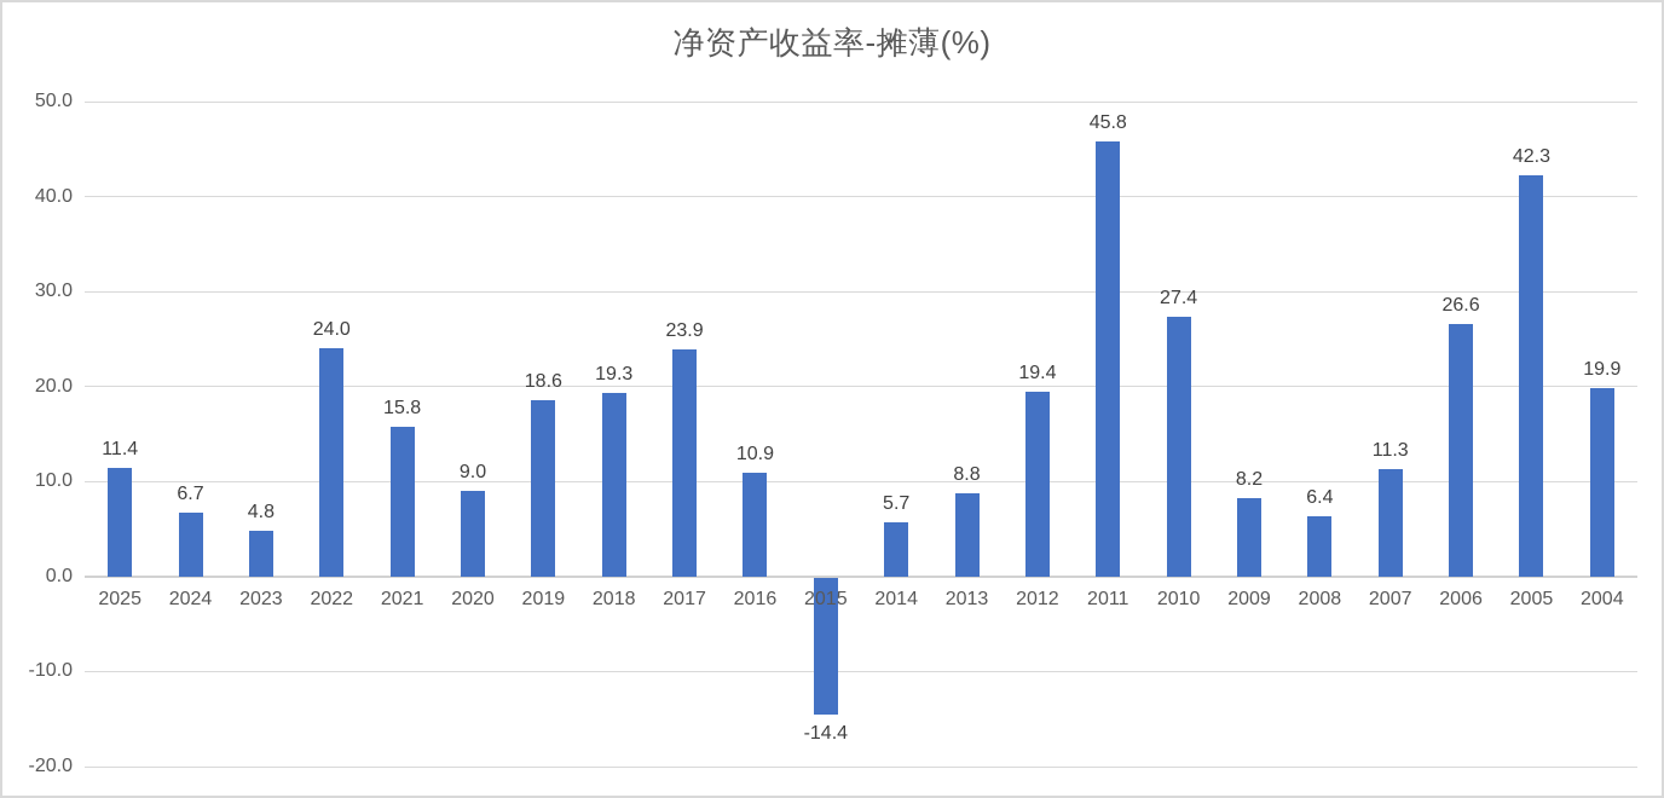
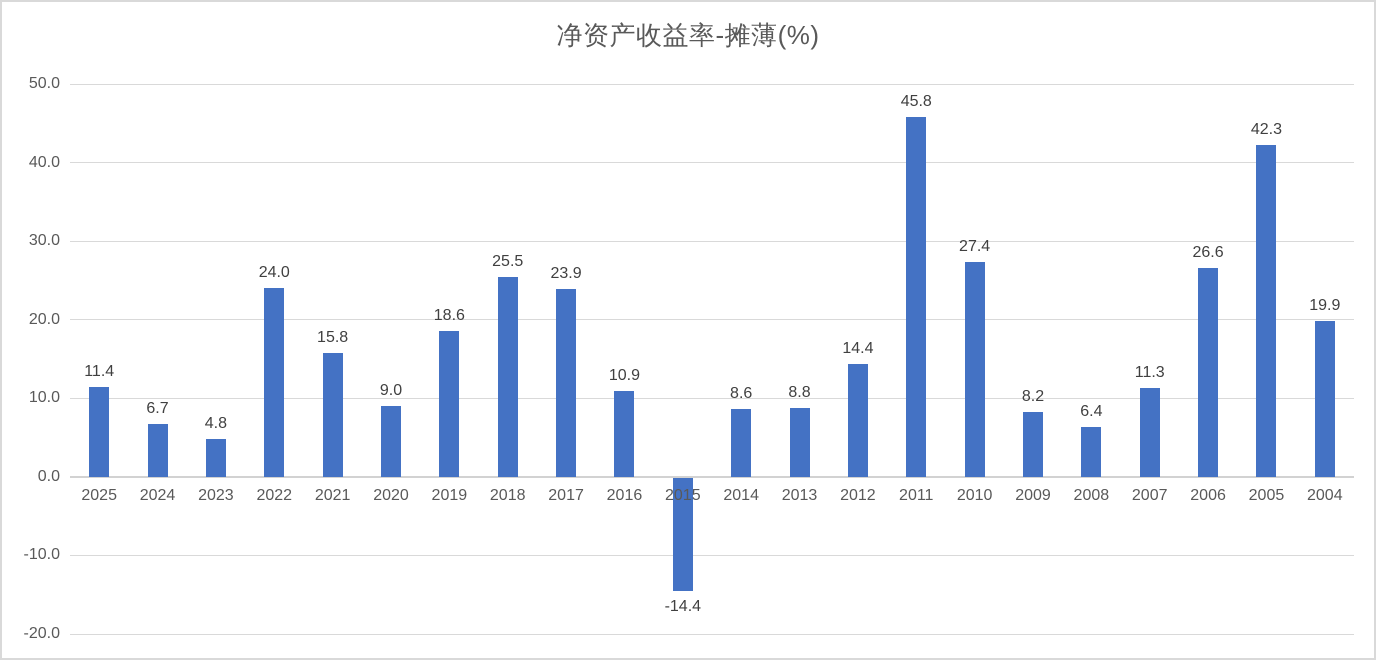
2018: 19.3 -> 25.5
2014: 5.7 -> 8.6
2012: 19.4 -> 14.4
